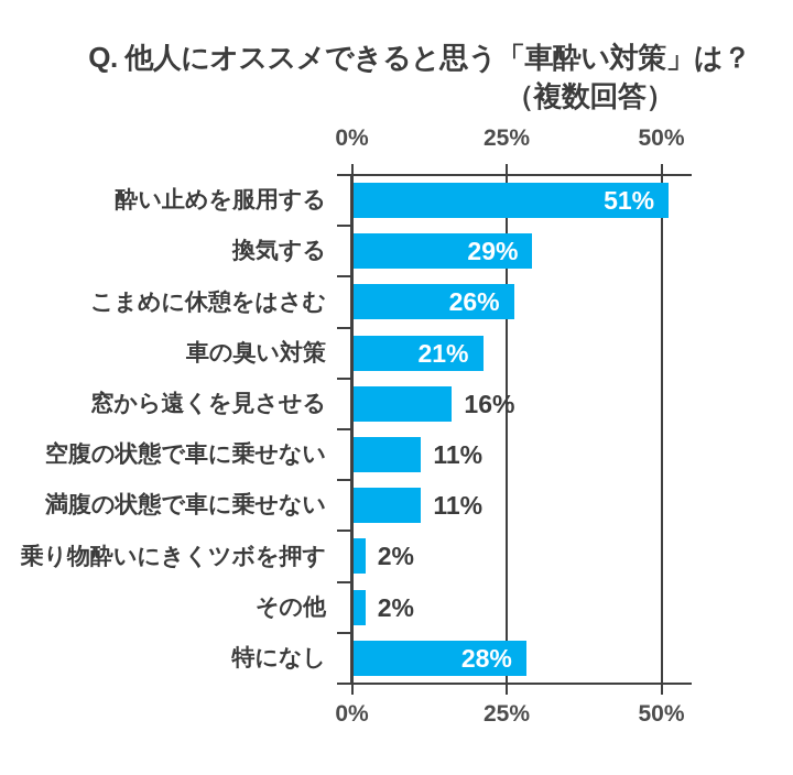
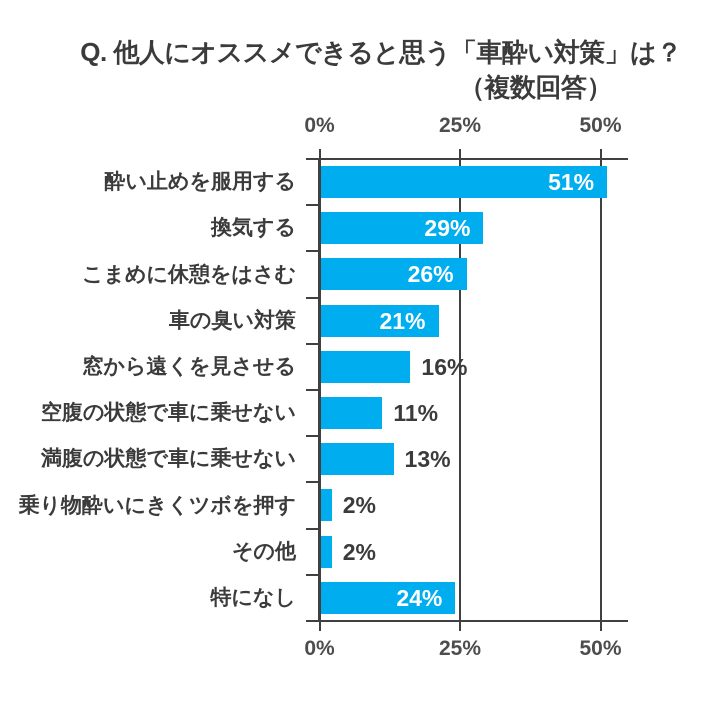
満腹の状態で車に乗せない: 11% -> 13%
特になし: 28% -> 24%
